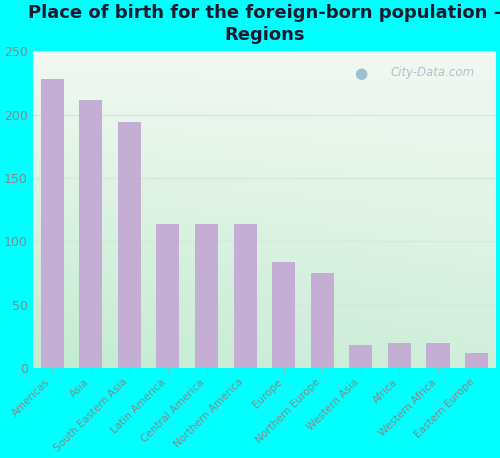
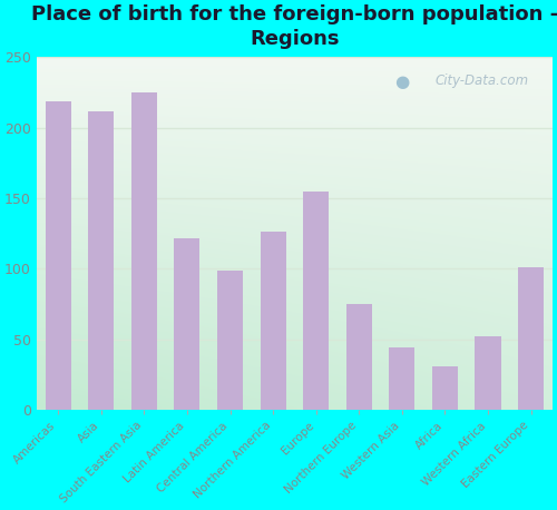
Americas: 228 -> 219
South Eastern Asia: 194 -> 225
Latin America: 114 -> 122
Central America: 114 -> 99
Northern America: 114 -> 126
Europe: 84 -> 155
Western Asia: 18 -> 44
Africa: 20 -> 31
Western Africa: 20 -> 52
Eastern Europe: 12 -> 101
